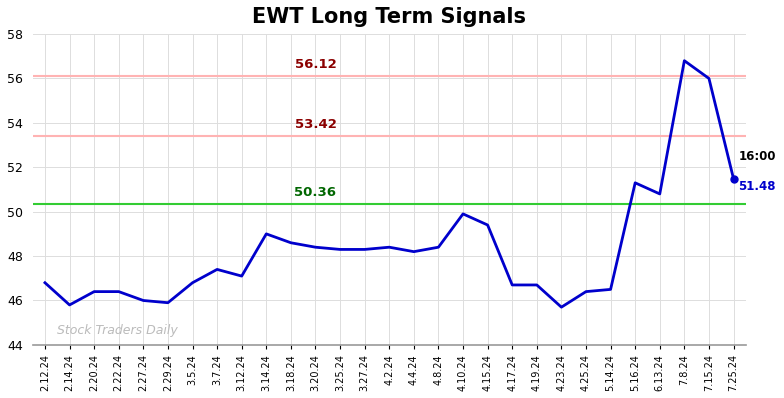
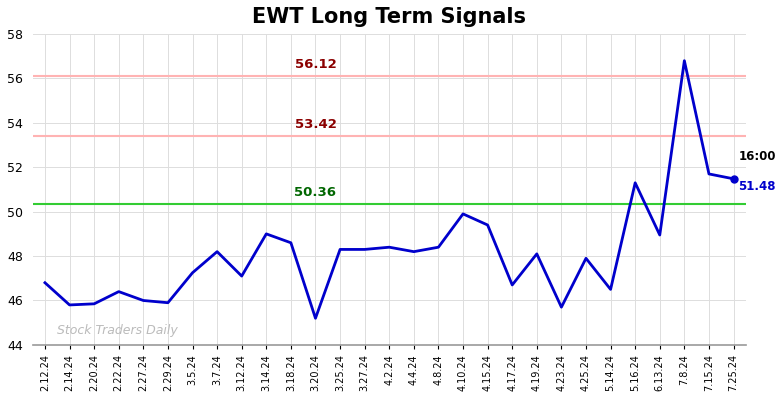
2.20.24: 46.40 -> 45.85
3.5.24: 46.80 -> 47.25
3.7.24: 47.40 -> 48.20
3.20.24: 48.40 -> 45.20
4.19.24: 46.70 -> 48.10
4.25.24: 46.40 -> 47.90
6.13.24: 50.80 -> 48.95
7.15.24: 56.00 -> 51.70
